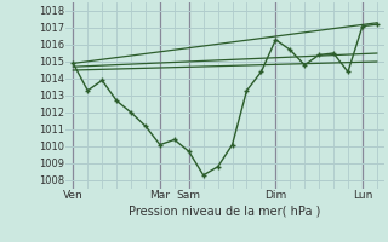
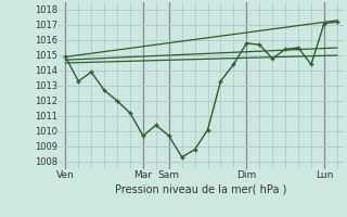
Mar: 1010.1 -> 1009.7
Dim: 1016.3 -> 1015.8
